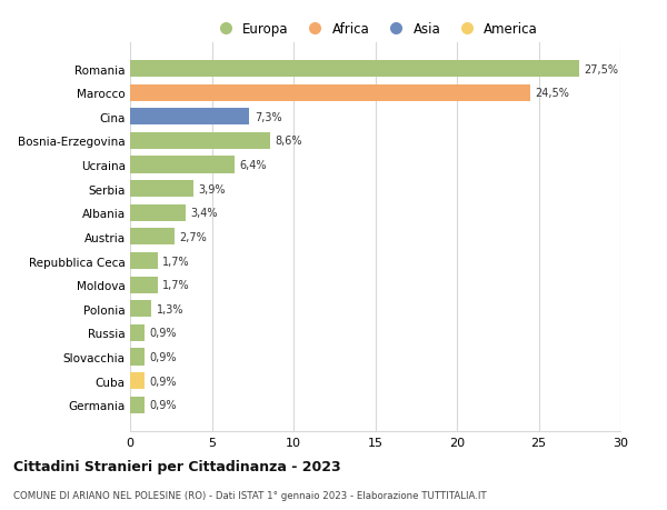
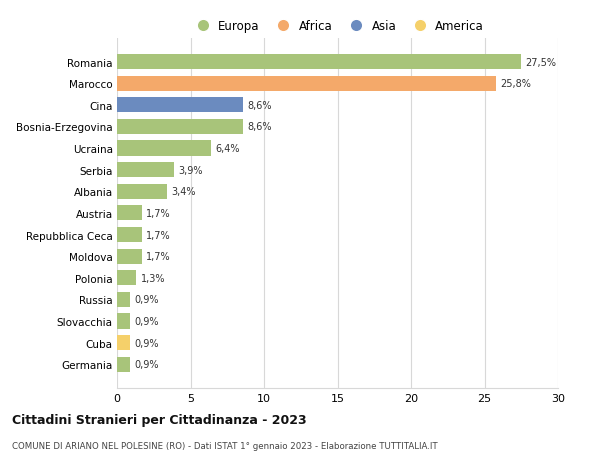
Marocco: 24,5% -> 25,8%
Cina: 7,3% -> 8,6%
Austria: 2,7% -> 1,7%
